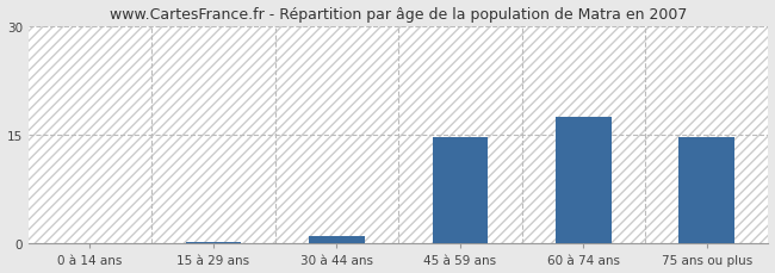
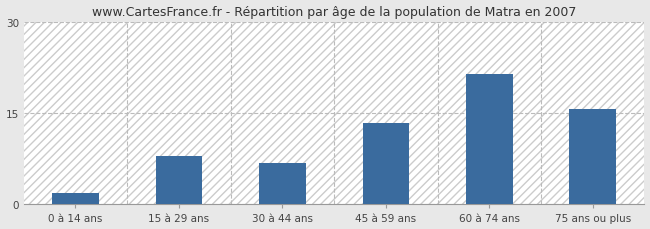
0 à 14 ans: 0.1 -> 1.8
15 à 29 ans: 0.2 -> 8.0
30 à 44 ans: 1.0 -> 6.8
45 à 59 ans: 14.7 -> 13.4
60 à 74 ans: 17.5 -> 21.4
75 ans ou plus: 14.7 -> 15.6
